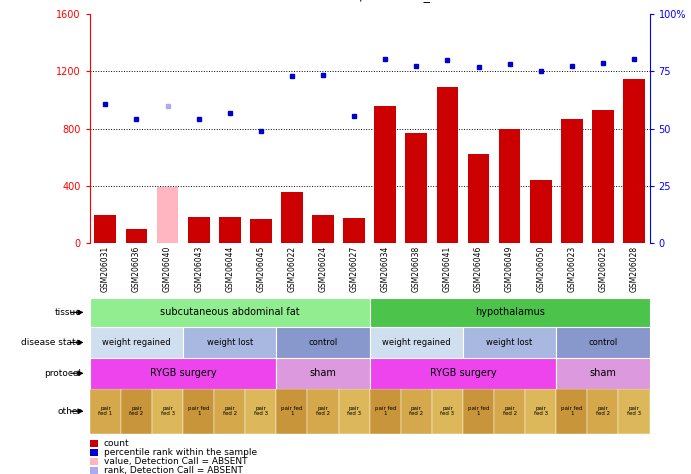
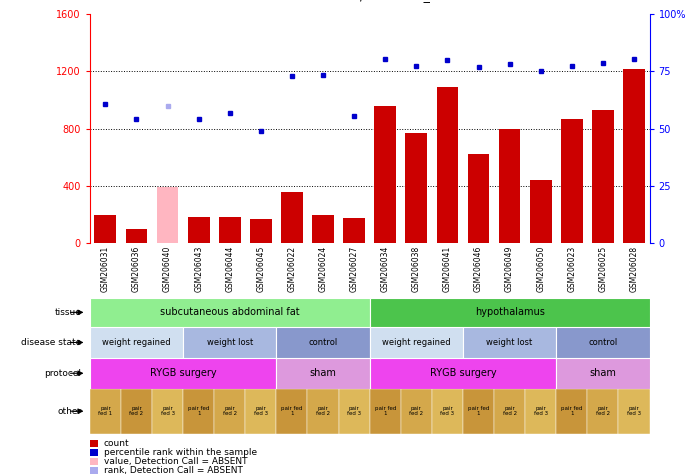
GSM206028: 1150 -> 1220
